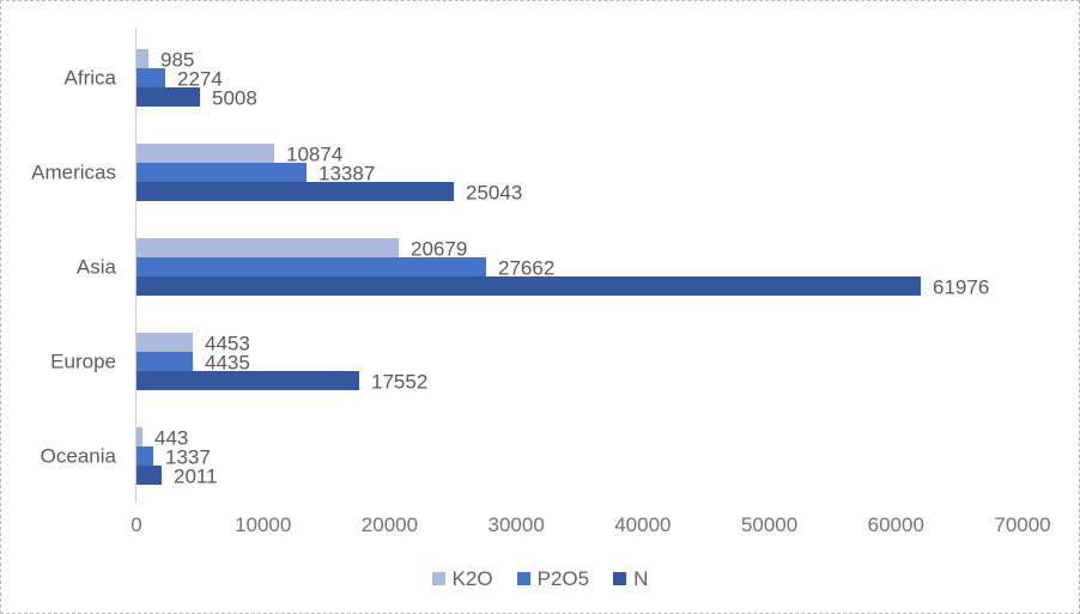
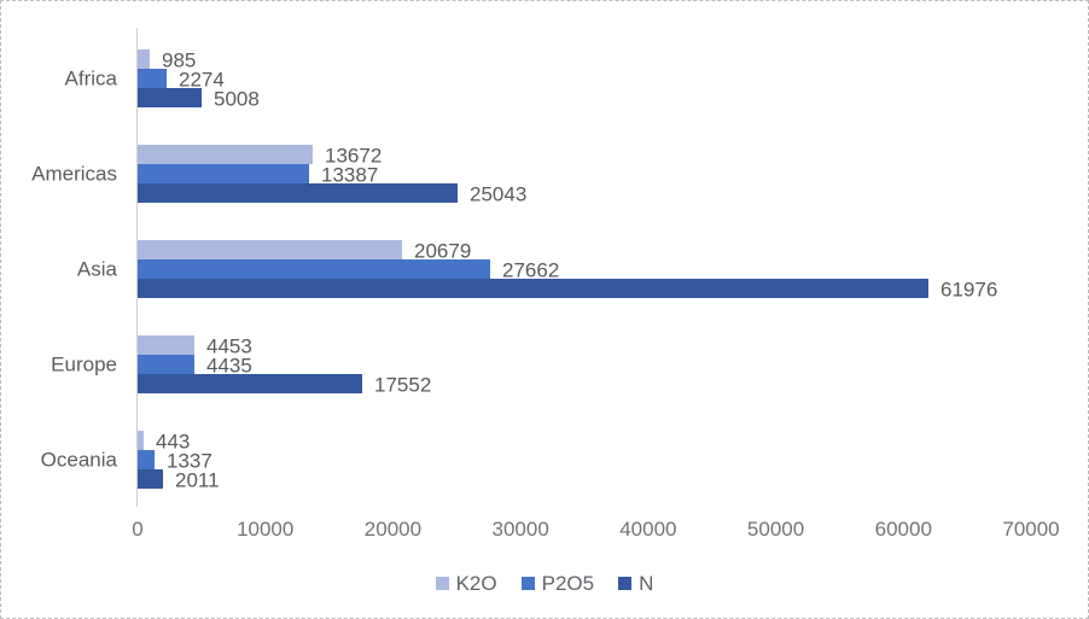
K2O/Americas: 10874 -> 13672
